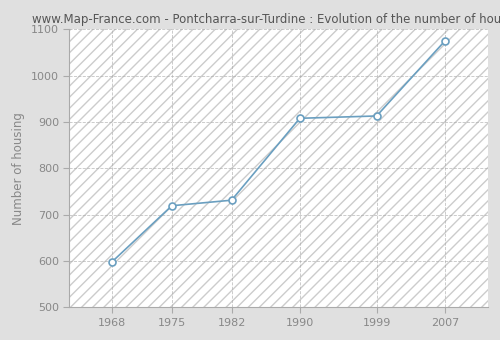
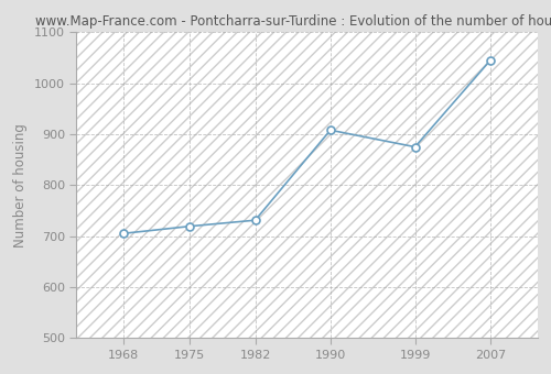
1968: 598 -> 705
1999: 913 -> 875
2007: 1075 -> 1045
